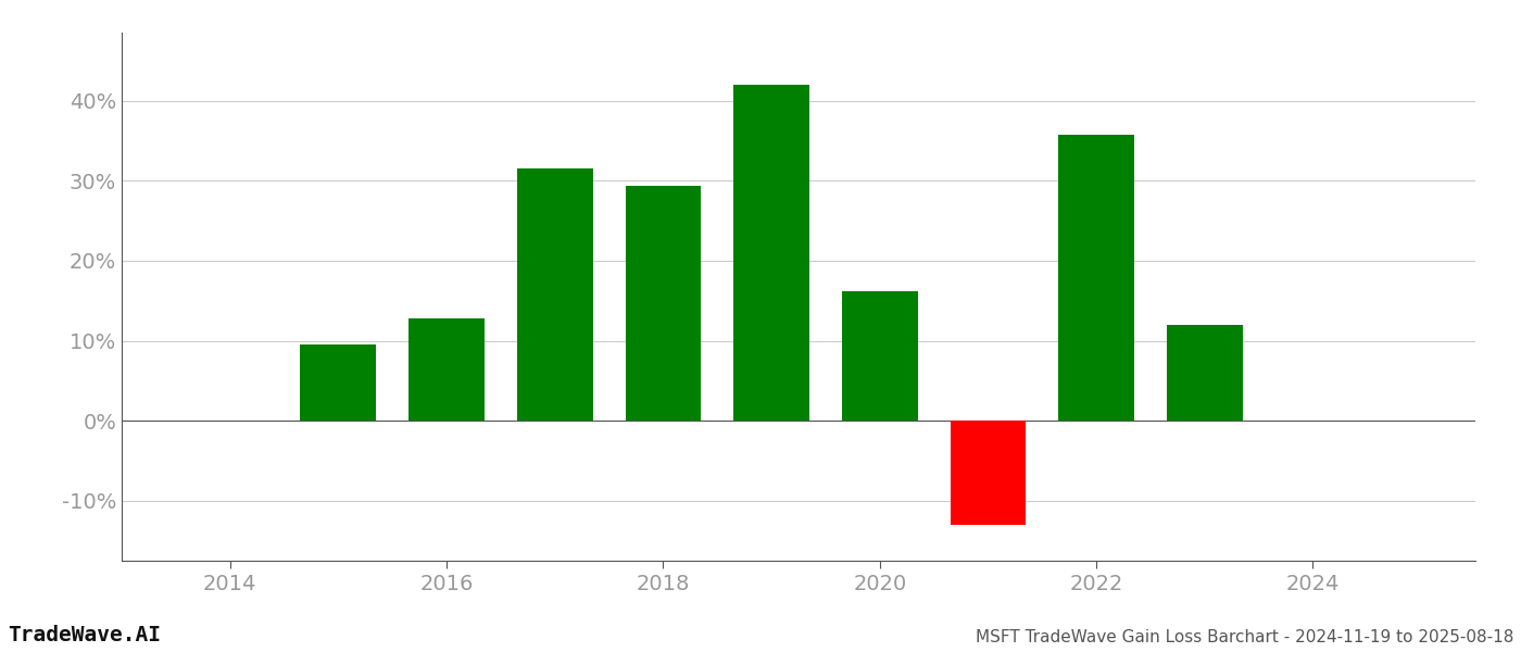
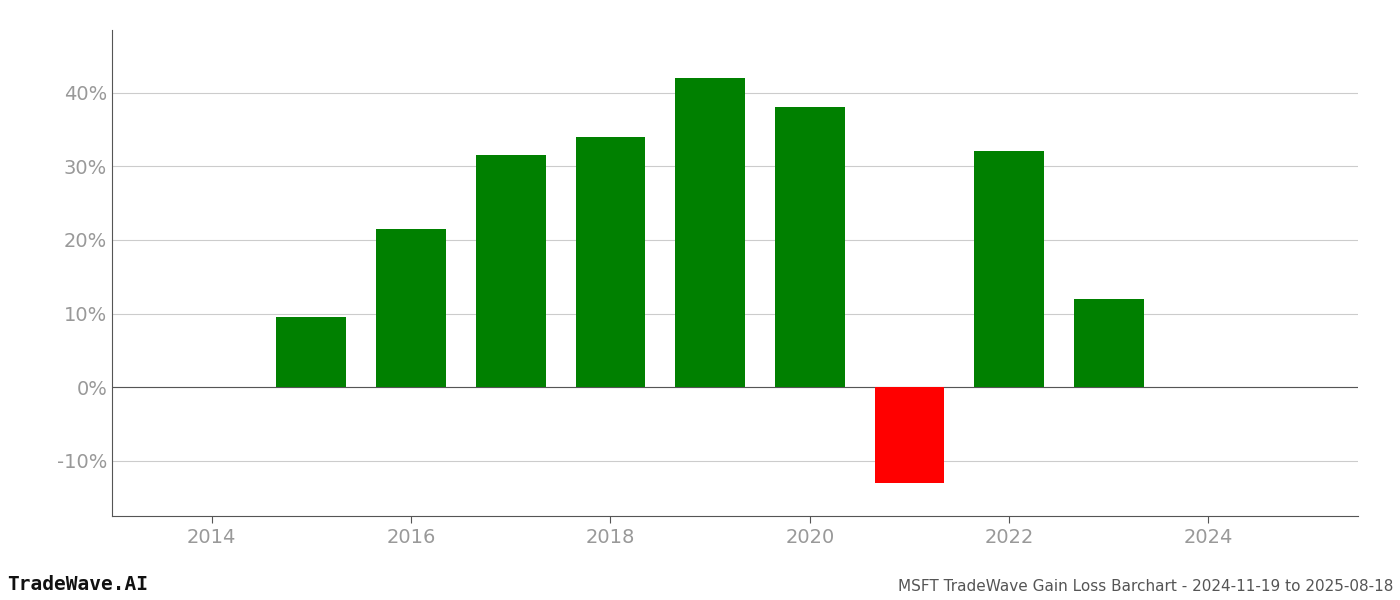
2016: 12.8% -> 21.5%
2018: 29.4% -> 34.0%
2020: 16.2% -> 38.0%
2022: 35.8% -> 32.0%
